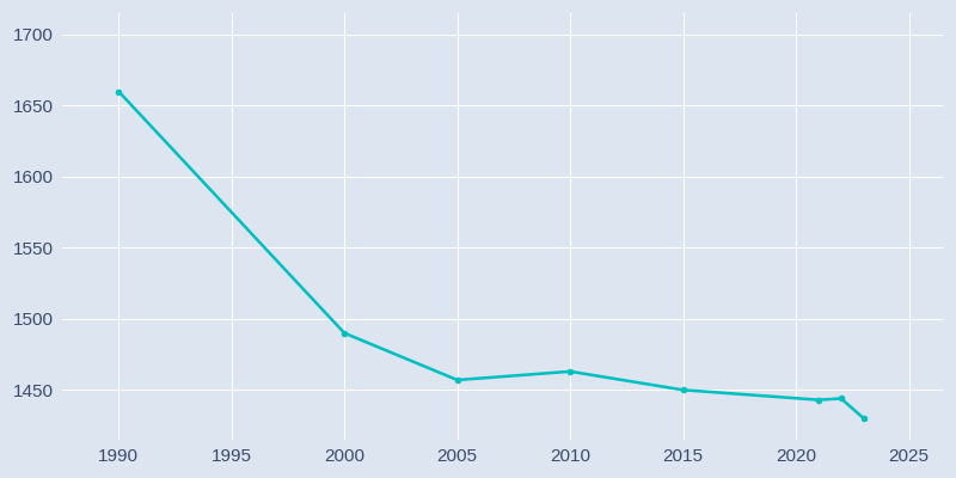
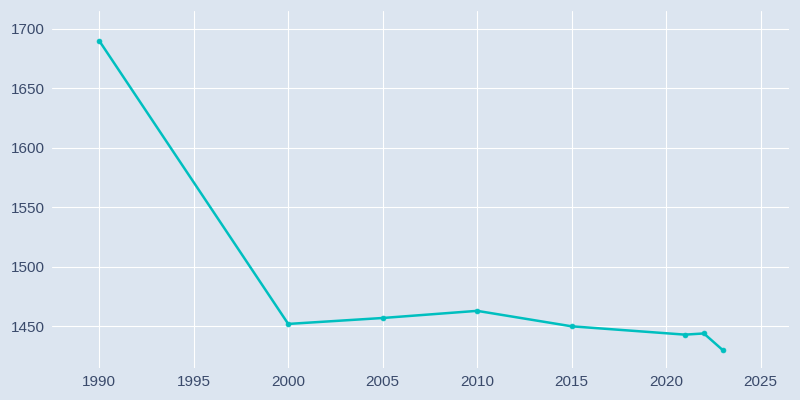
1990: 1660 -> 1690
2000: 1490 -> 1452
